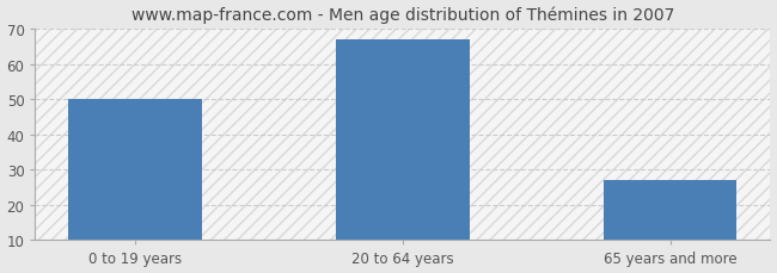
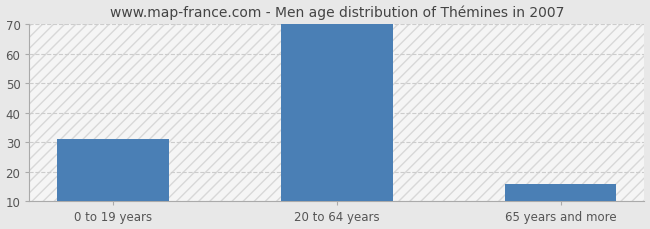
0 to 19 years: 50 -> 31
20 to 64 years: 67 -> 70
65 years and more: 27 -> 16
